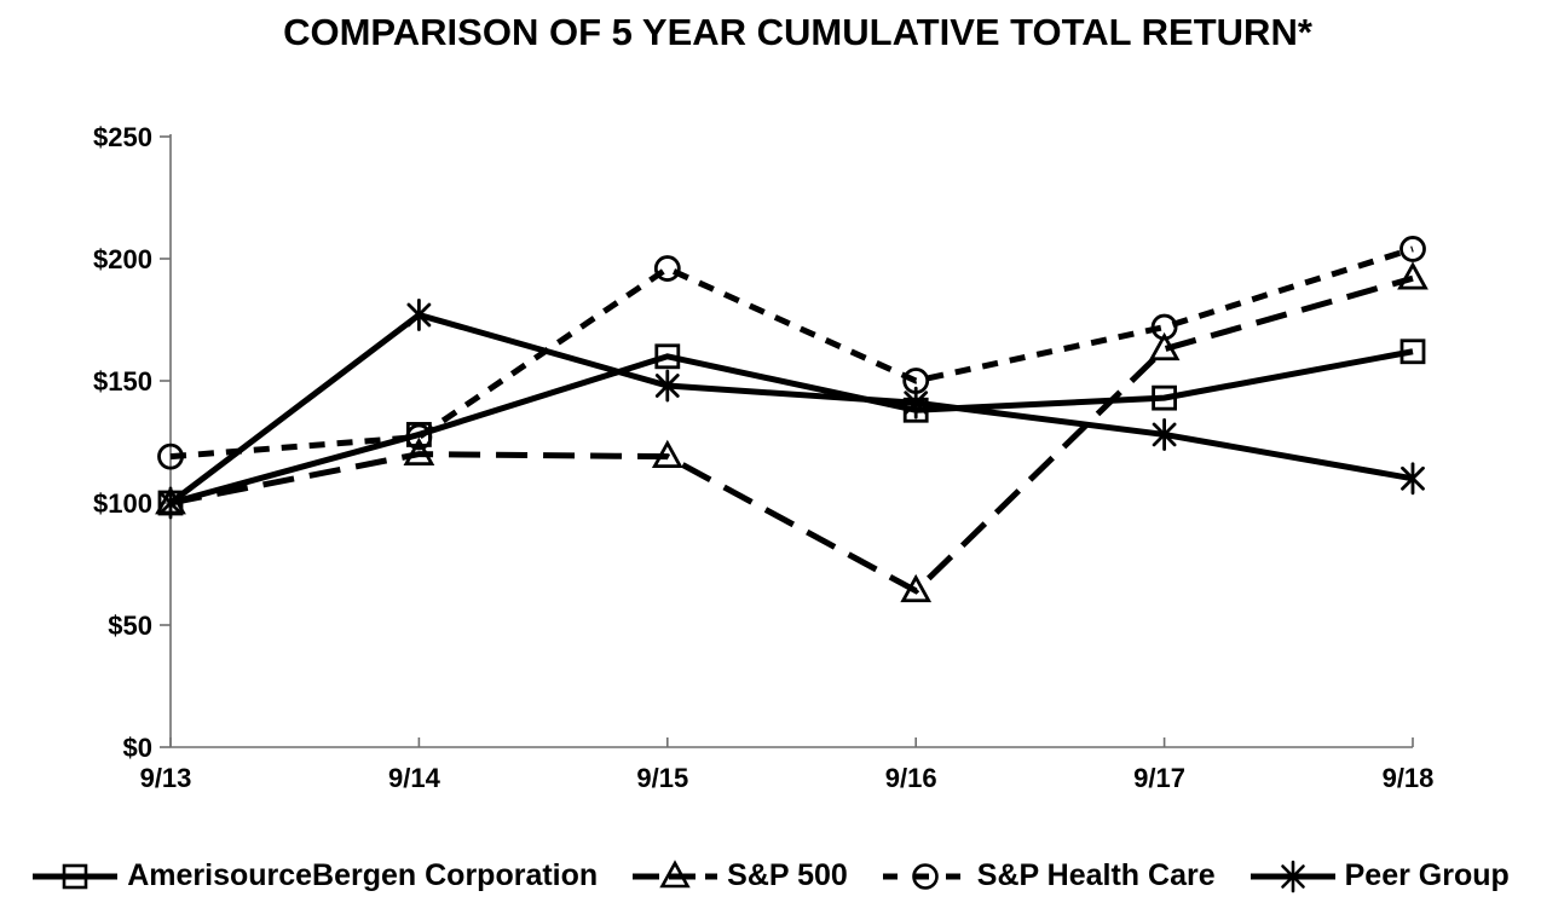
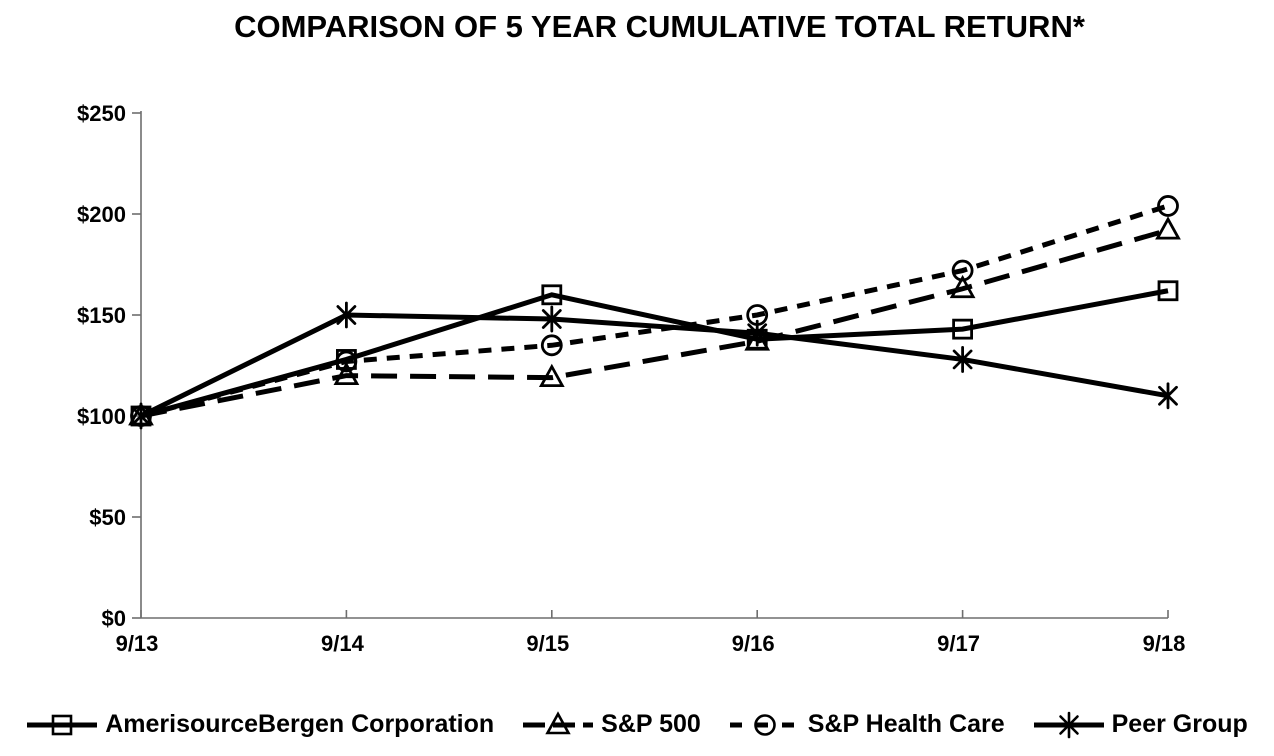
S&P Health Care/9/13: $119 -> $100
Peer Group/9/14: $177 -> $150
S&P Health Care/9/15: $196 -> $135
S&P 500/9/16: $64 -> $137
